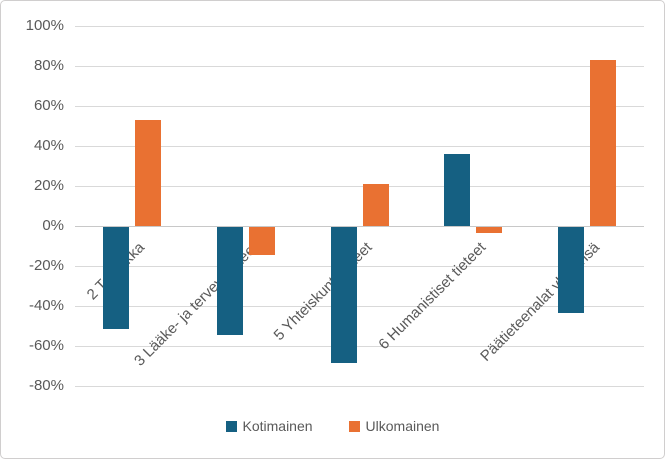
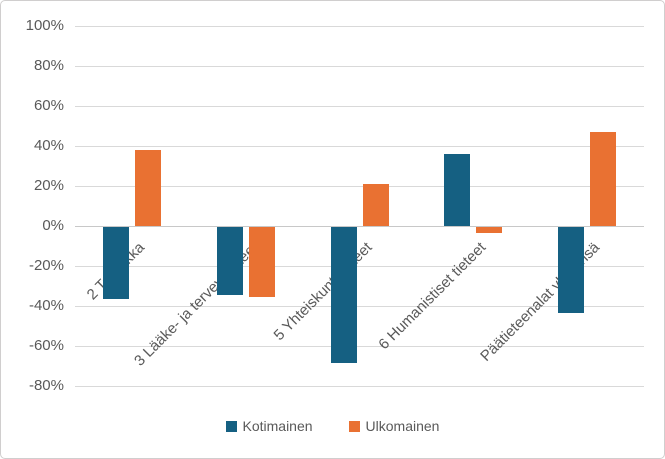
Kotimainen/2 Tekniikka: -51% -> -36%
Ulkomainen/2 Tekniikka: 53% -> 38%
Kotimainen/3 Lääke- ja terveystieteet: -54% -> -34%
Ulkomainen/3 Lääke- ja terveystieteet: -14% -> -35%
Ulkomainen/Päätieteenalat yhteensä: 83% -> 47%
